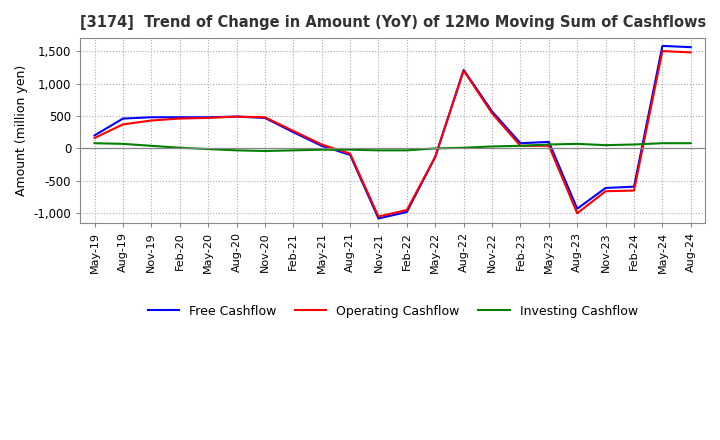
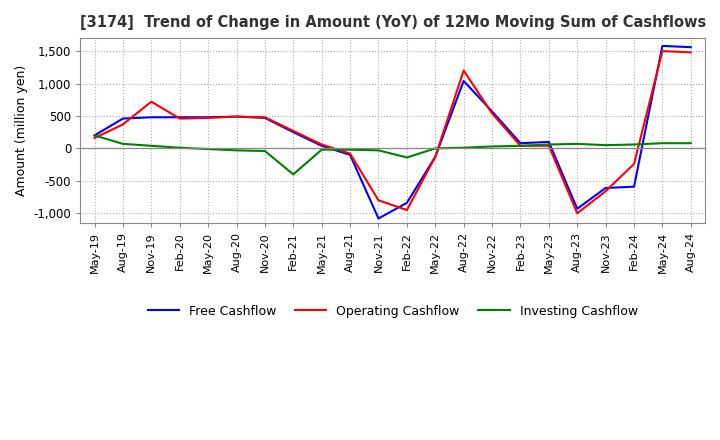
Investing Cashflow/May-19: 80 -> 200
Operating Cashflow/Nov-19: 430 -> 720
Investing Cashflow/Feb-21: -30 -> -400
Operating Cashflow/Nov-21: -1,050 -> -800
Investing Cashflow/Feb-22: -30 -> -140
Free Cashflow/Feb-22: -980 -> -840
Free Cashflow/Aug-22: 1,210 -> 1,040
Operating Cashflow/Feb-24: -650 -> -240
